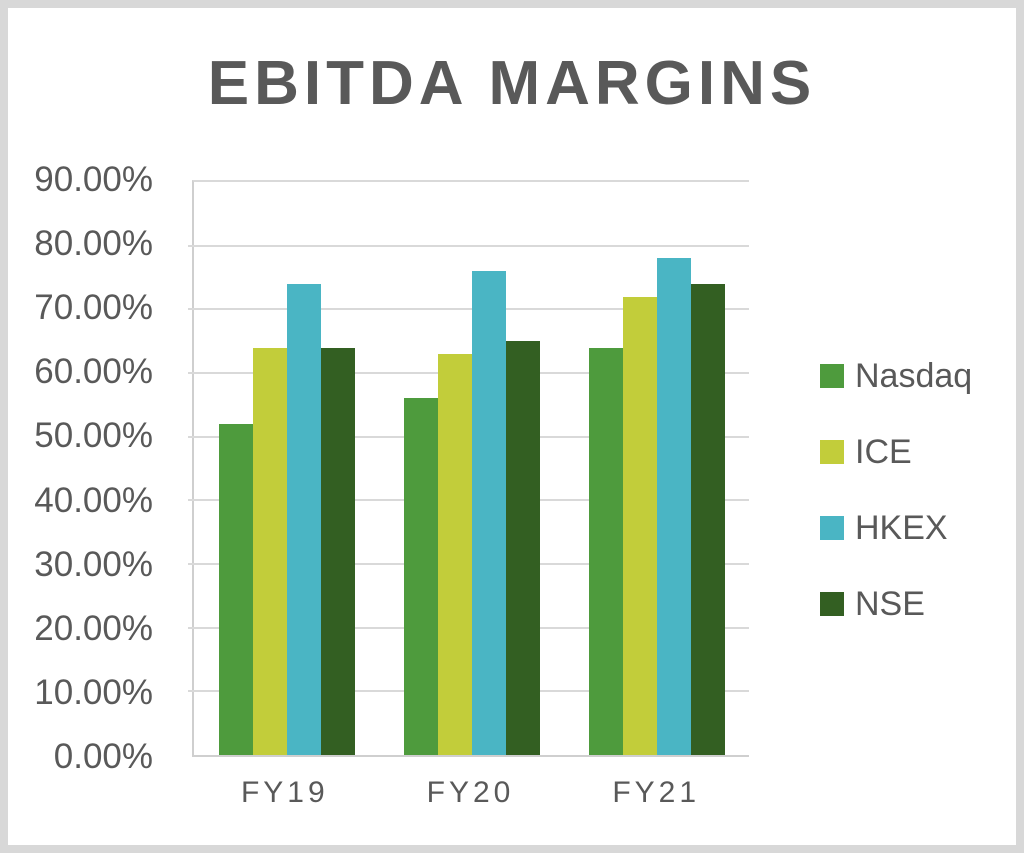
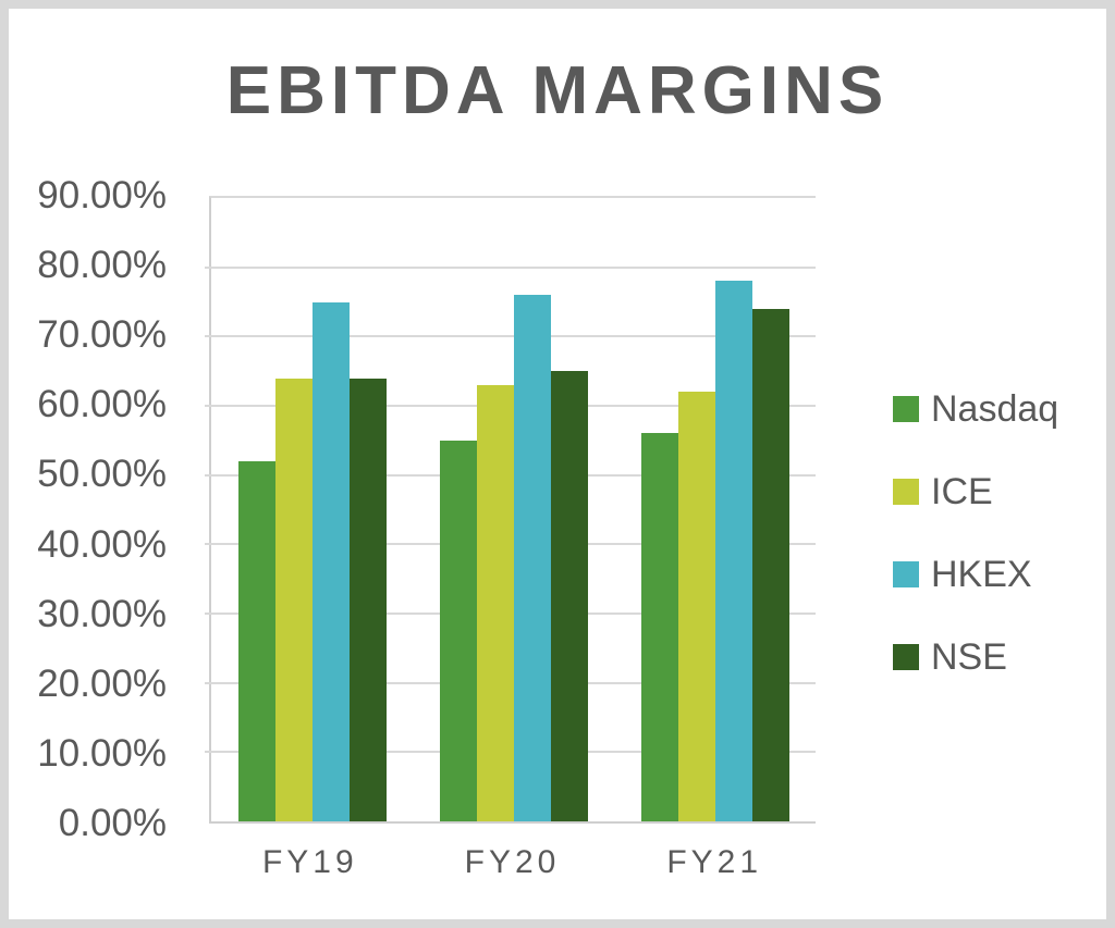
HKEX/FY19: 74% -> 75%
Nasdaq/FY20: 56% -> 55%
Nasdaq/FY21: 64% -> 56%
ICE/FY21: 72% -> 62%
